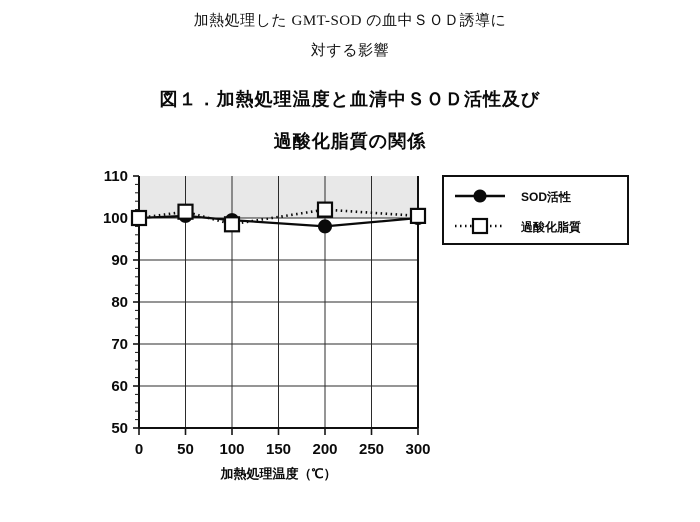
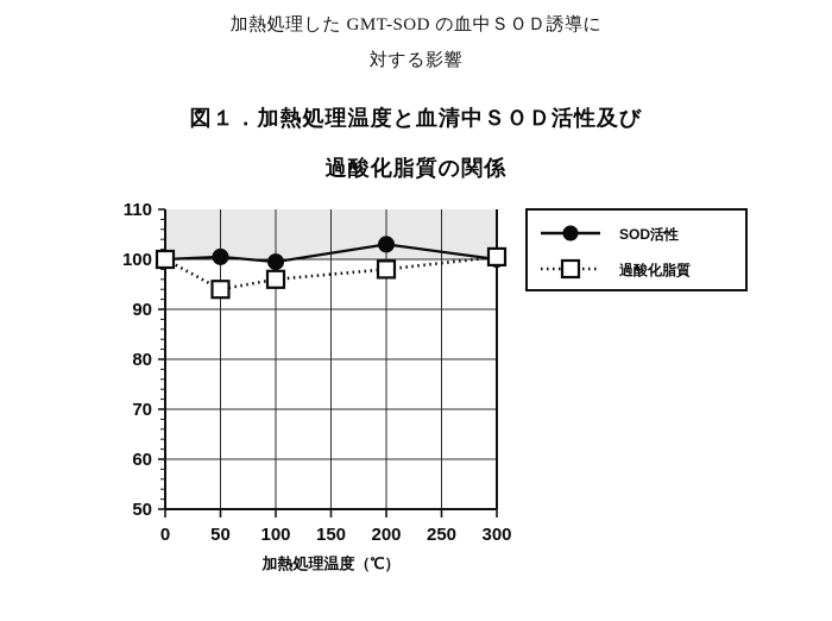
過酸化脂質/50: 102 -> 94
過酸化脂質/100: 98 -> 96
SOD活性/200: 98 -> 103
過酸化脂質/200: 102 -> 98
